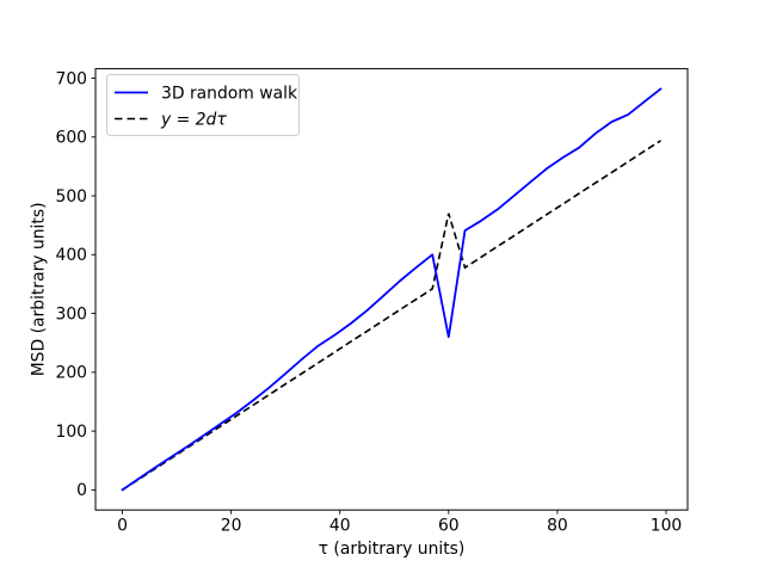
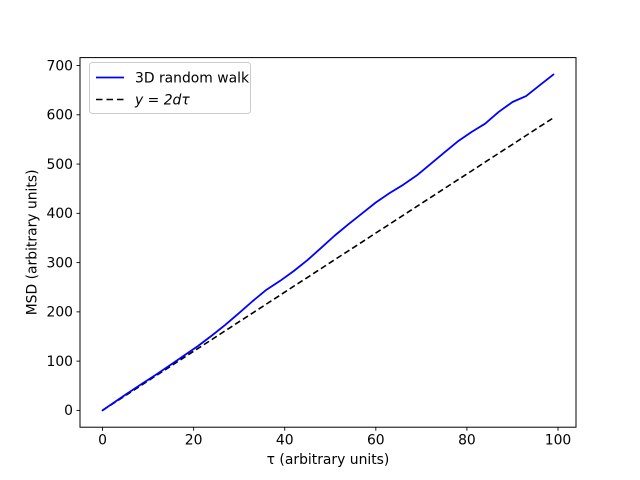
3D random walk/60: 260 -> 420
y = 2dτ/60: 470 -> 360
